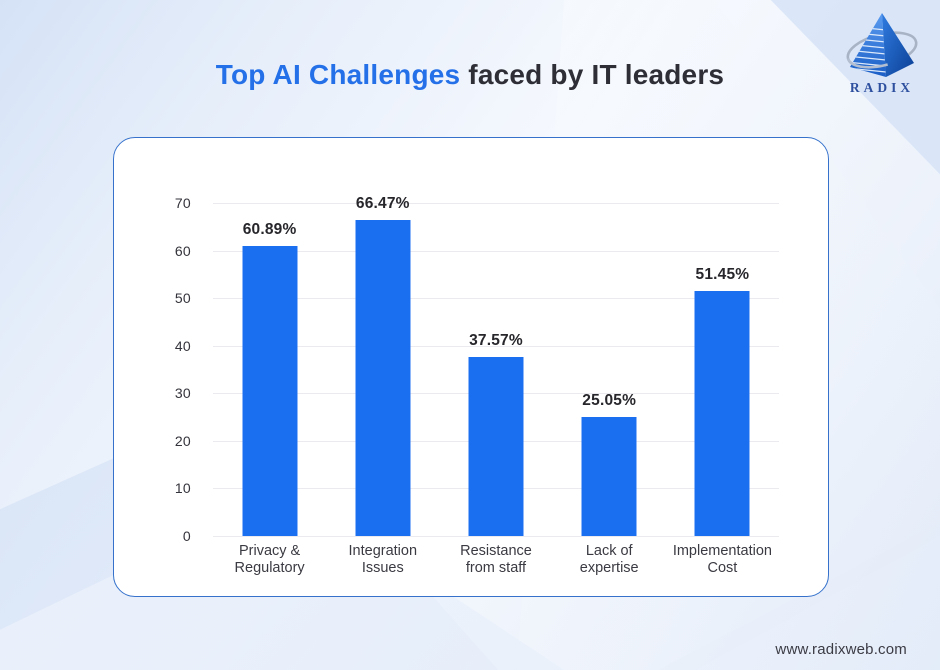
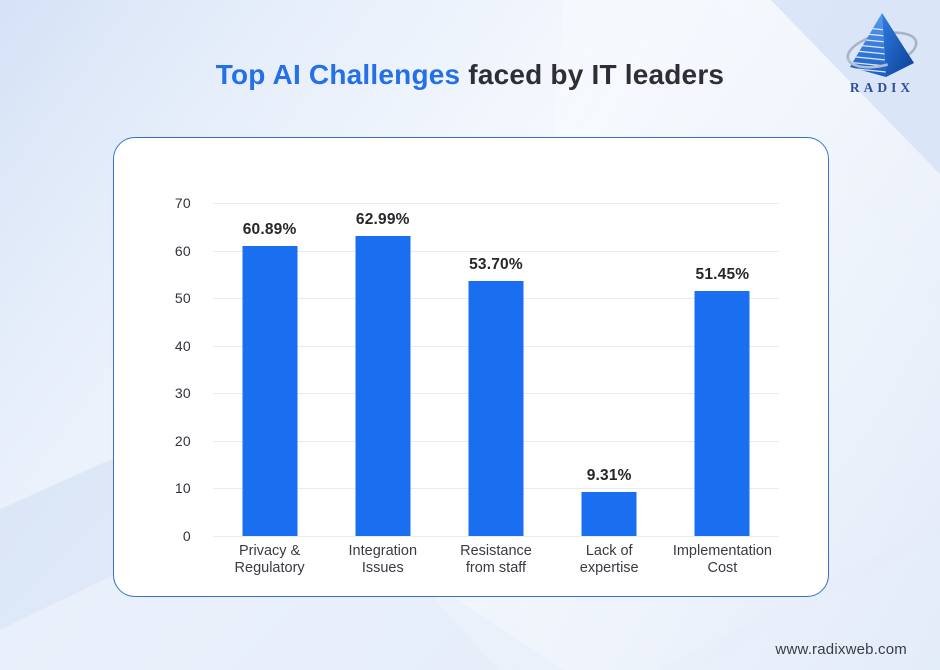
Integration Issues: 66.47% -> 62.99%
Resistance from staff: 37.57% -> 53.70%
Lack of expertise: 25.05% -> 9.31%
